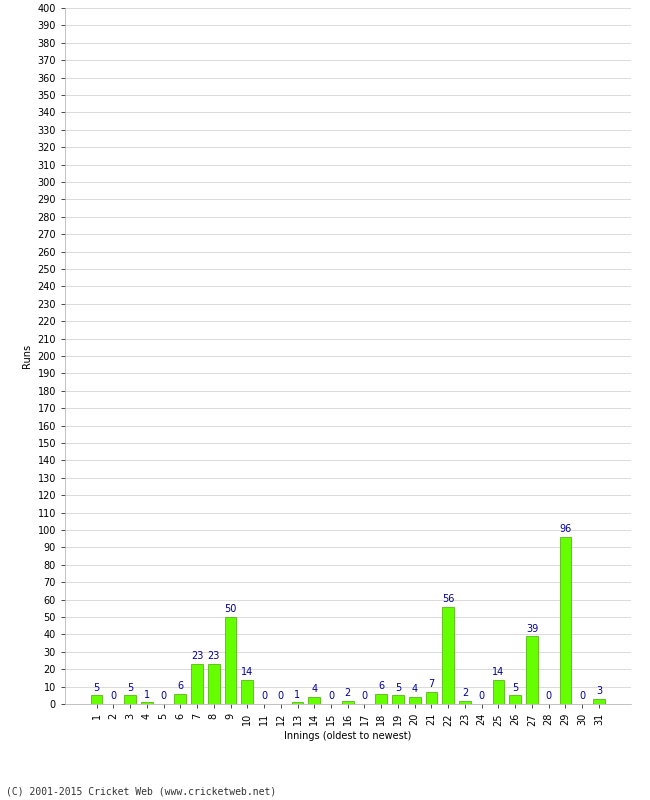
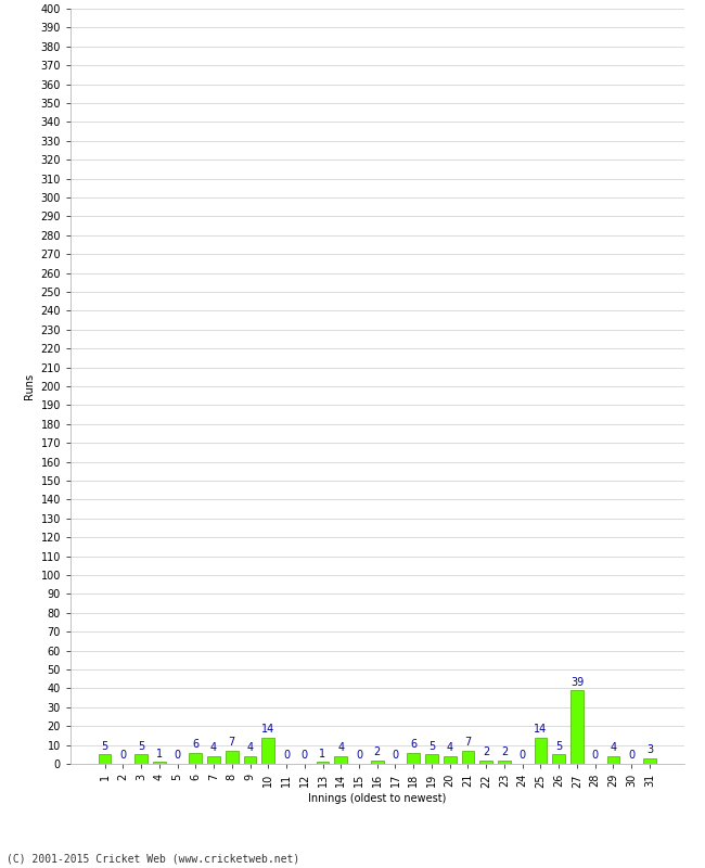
7: 23 -> 4
8: 23 -> 7
9: 50 -> 4
22: 56 -> 2
29: 96 -> 4
